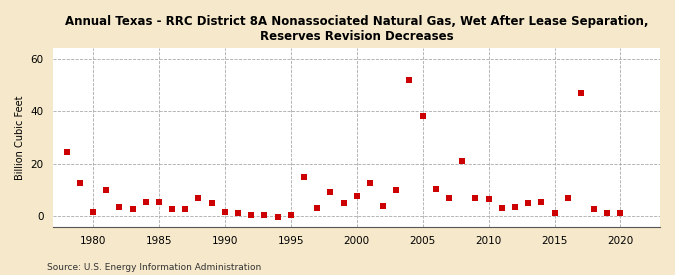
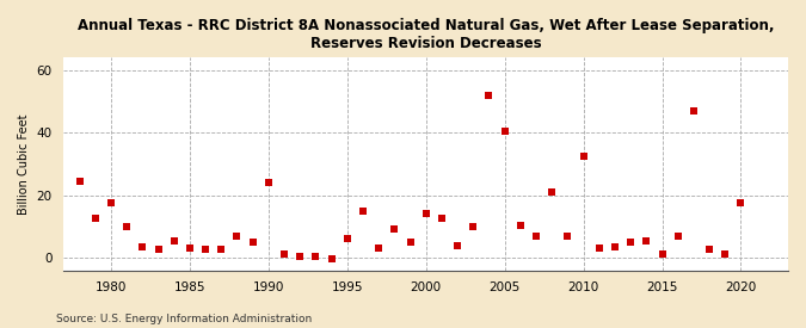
1980: 1.5 -> 17.5
1985: 5.5 -> 3.0
1990: 1.5 -> 24.0
1995: 0.5 -> 6.0
2000: 7.5 -> 14.0
2005: 38.0 -> 40.5
2010: 6.5 -> 32.5
2020: 1.0 -> 17.5
